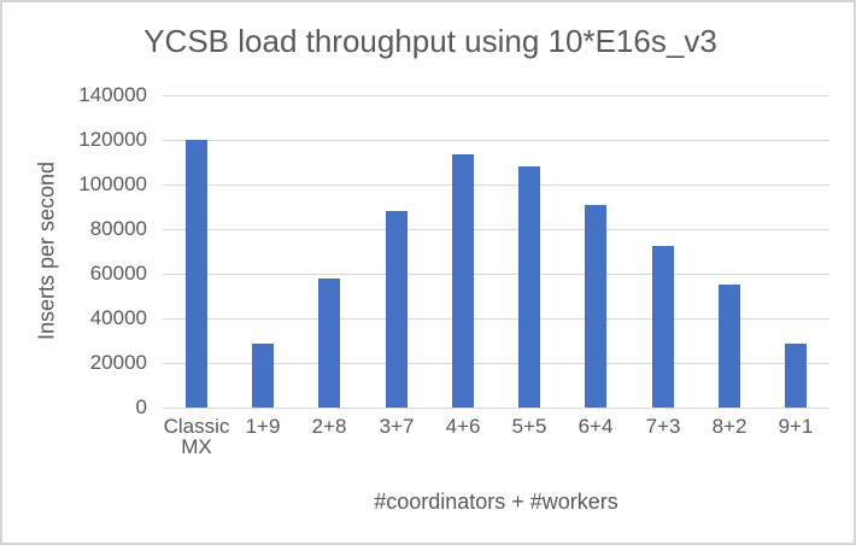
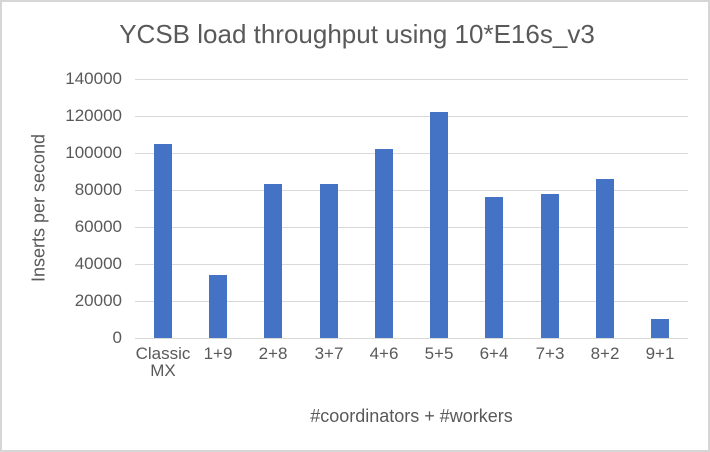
Classic MX: 120000 -> 105000
1+9: 29000 -> 34000
2+8: 58000 -> 83000
3+7: 88000 -> 83000
4+6: 113000 -> 102000
5+5: 108000 -> 122000
6+4: 91000 -> 76000
7+3: 72000 -> 78000
8+2: 55000 -> 86000
9+1: 29000 -> 10000
